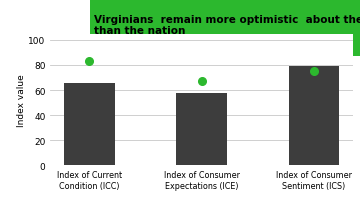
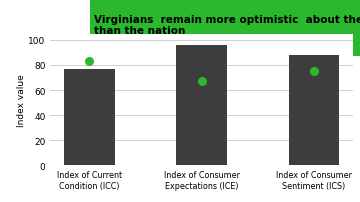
Index of Current Condition (ICC): 66 -> 77
Index of Consumer Expectations (ICE): 58 -> 96
Index of Consumer Sentiment (ICS): 79 -> 88
